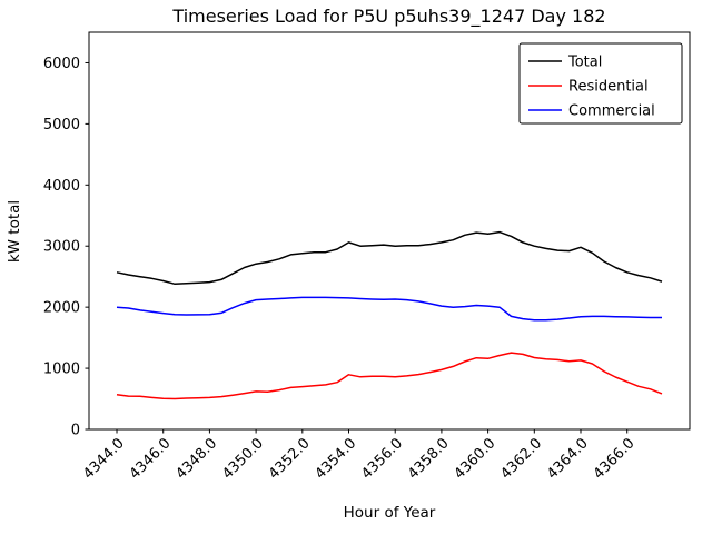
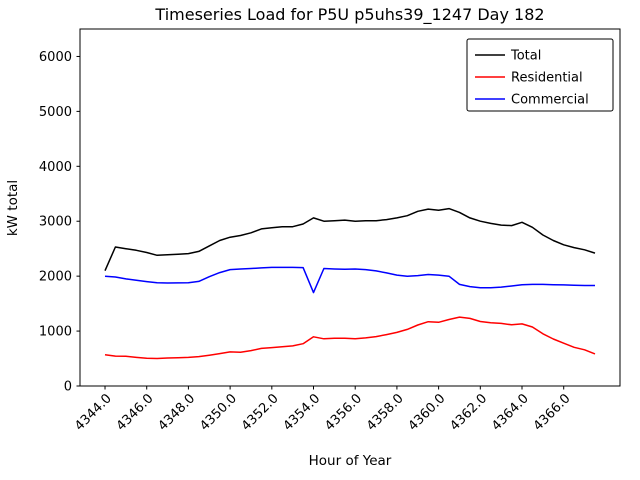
Total/4344.0: 2600 -> 2100
Commercial/4354.0: 2200 -> 1700
